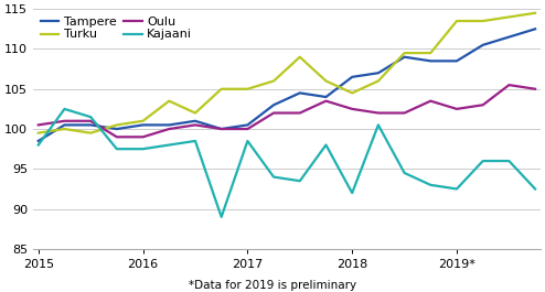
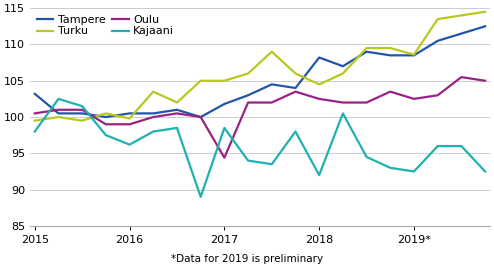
Tampere/2015: 98.5 -> 103.2
Turku/2016: 101.0 -> 99.8
Kajaani/2016: 97.5 -> 96.2
Tampere/2017: 100.5 -> 101.8
Oulu/2017: 100.0 -> 94.4
Tampere/2018: 106.5 -> 108.2
Turku/2019*: 113.5 -> 108.6
